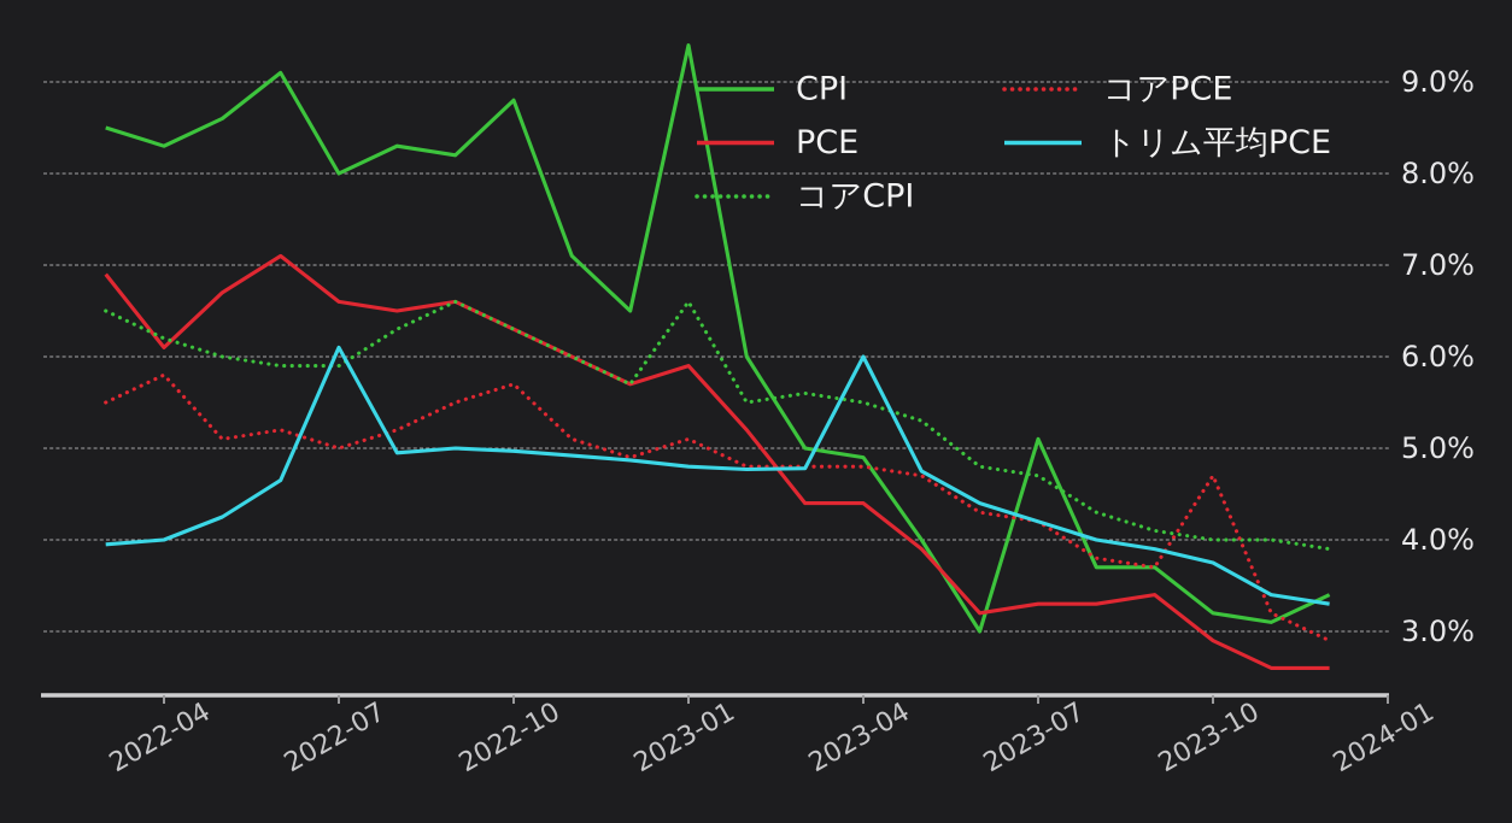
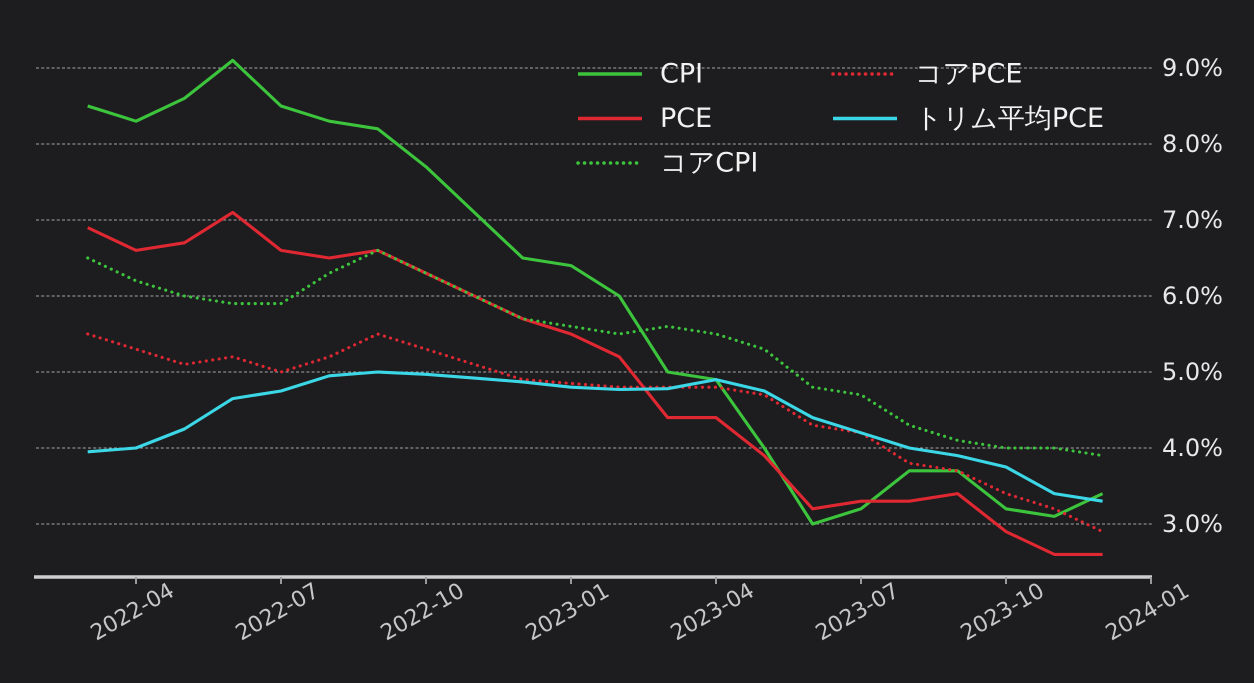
PCE/2022-04: 6.1% -> 6.6%
コアPCE/2022-04: 5.8% -> 5.3%
CPI/2022-07: 8.0% -> 8.5%
トリム平均PCE/2022-07: 6.1% -> 4.8%
CPI/2022-10: 8.8% -> 7.7%
コアPCE/2022-10: 5.7% -> 5.3%
CPI/2023-01: 9.4% -> 6.4%
PCE/2023-01: 5.9% -> 5.5%
コアCPI/2023-01: 6.6% -> 5.6%
コアPCE/2023-01: 5.1% -> 4.8%
トリム平均PCE/2023-04: 6.0% -> 4.9%
CPI/2023-07: 5.1% -> 3.2%
コアPCE/2023-10: 4.7% -> 3.4%
